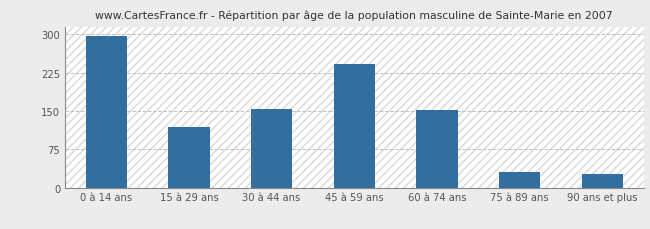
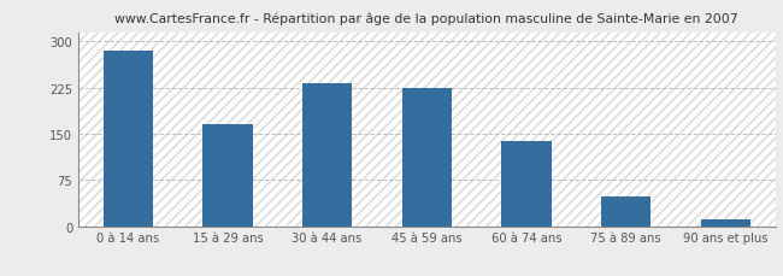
0 à 14 ans: 296 -> 285
15 à 29 ans: 118 -> 165
30 à 44 ans: 154 -> 232
45 à 59 ans: 242 -> 224
60 à 74 ans: 152 -> 138
75 à 89 ans: 30 -> 48
90 ans et plus: 26 -> 10
